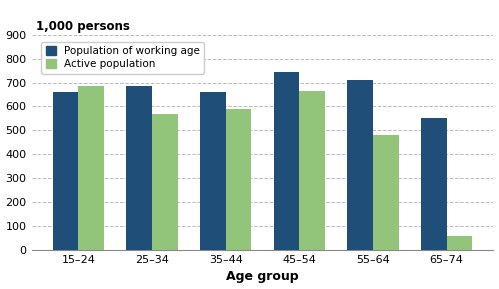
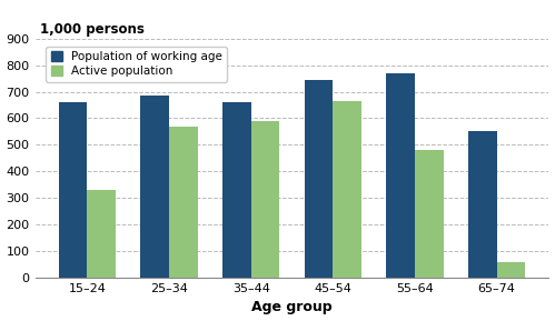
Active population/15–24: 685 -> 330
Population of working age/55–64: 710 -> 770
